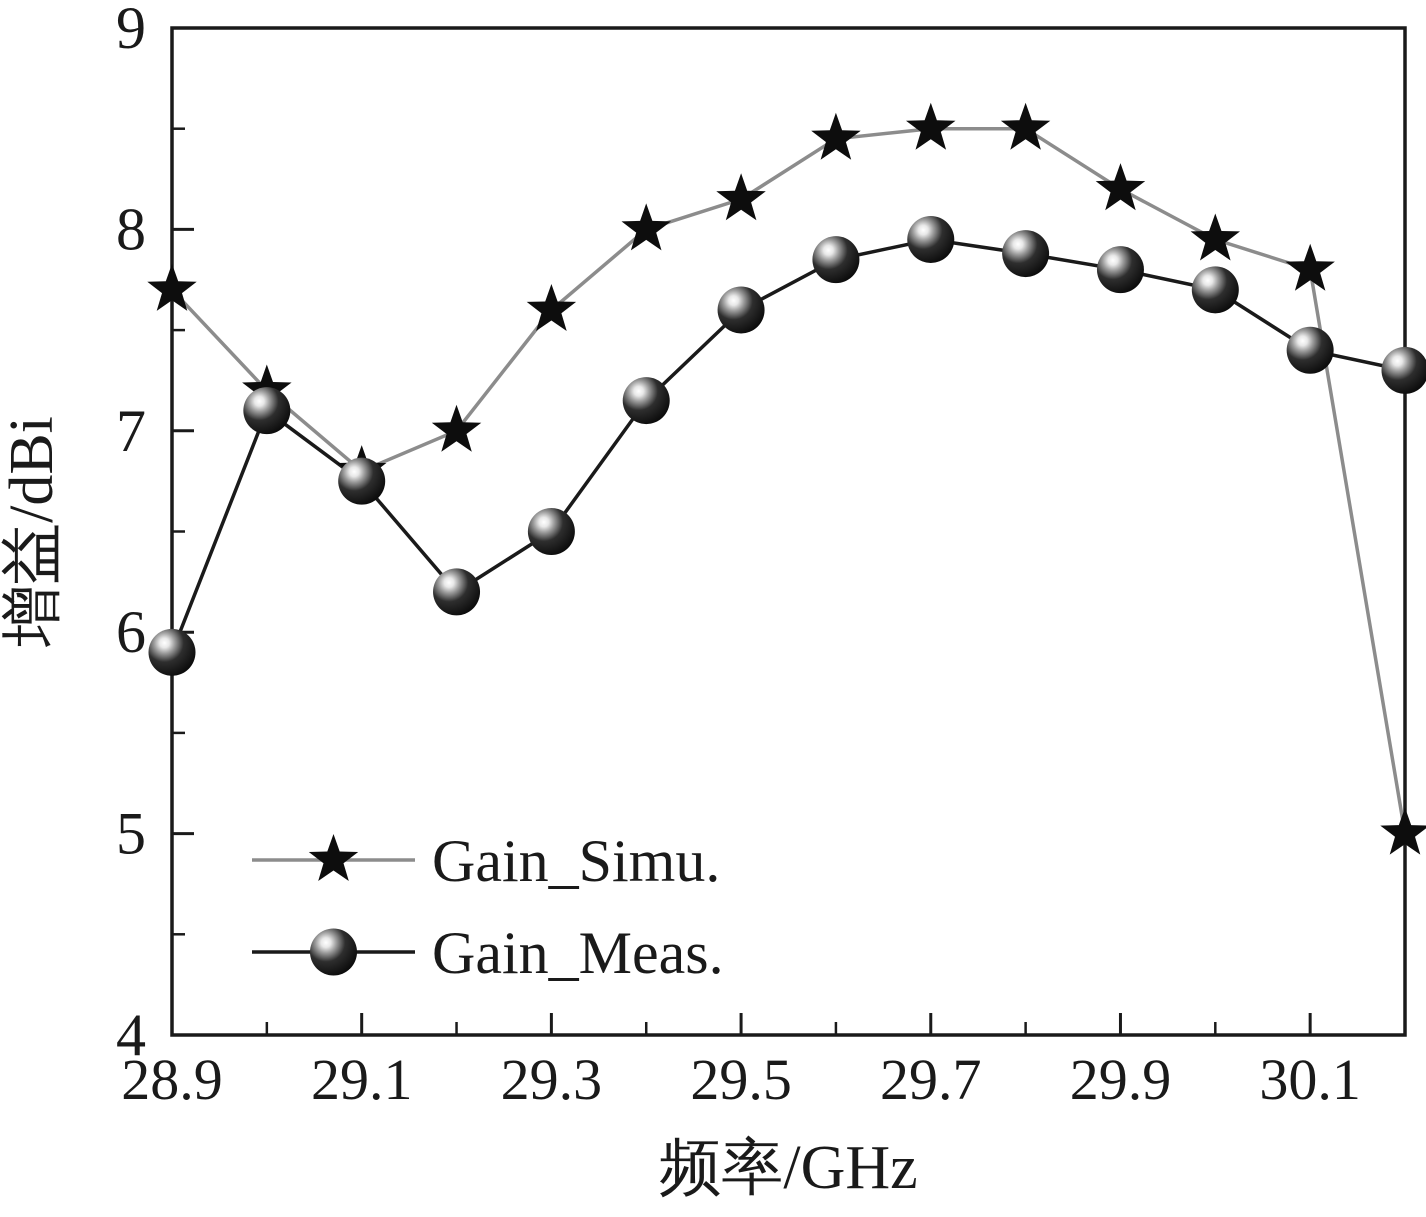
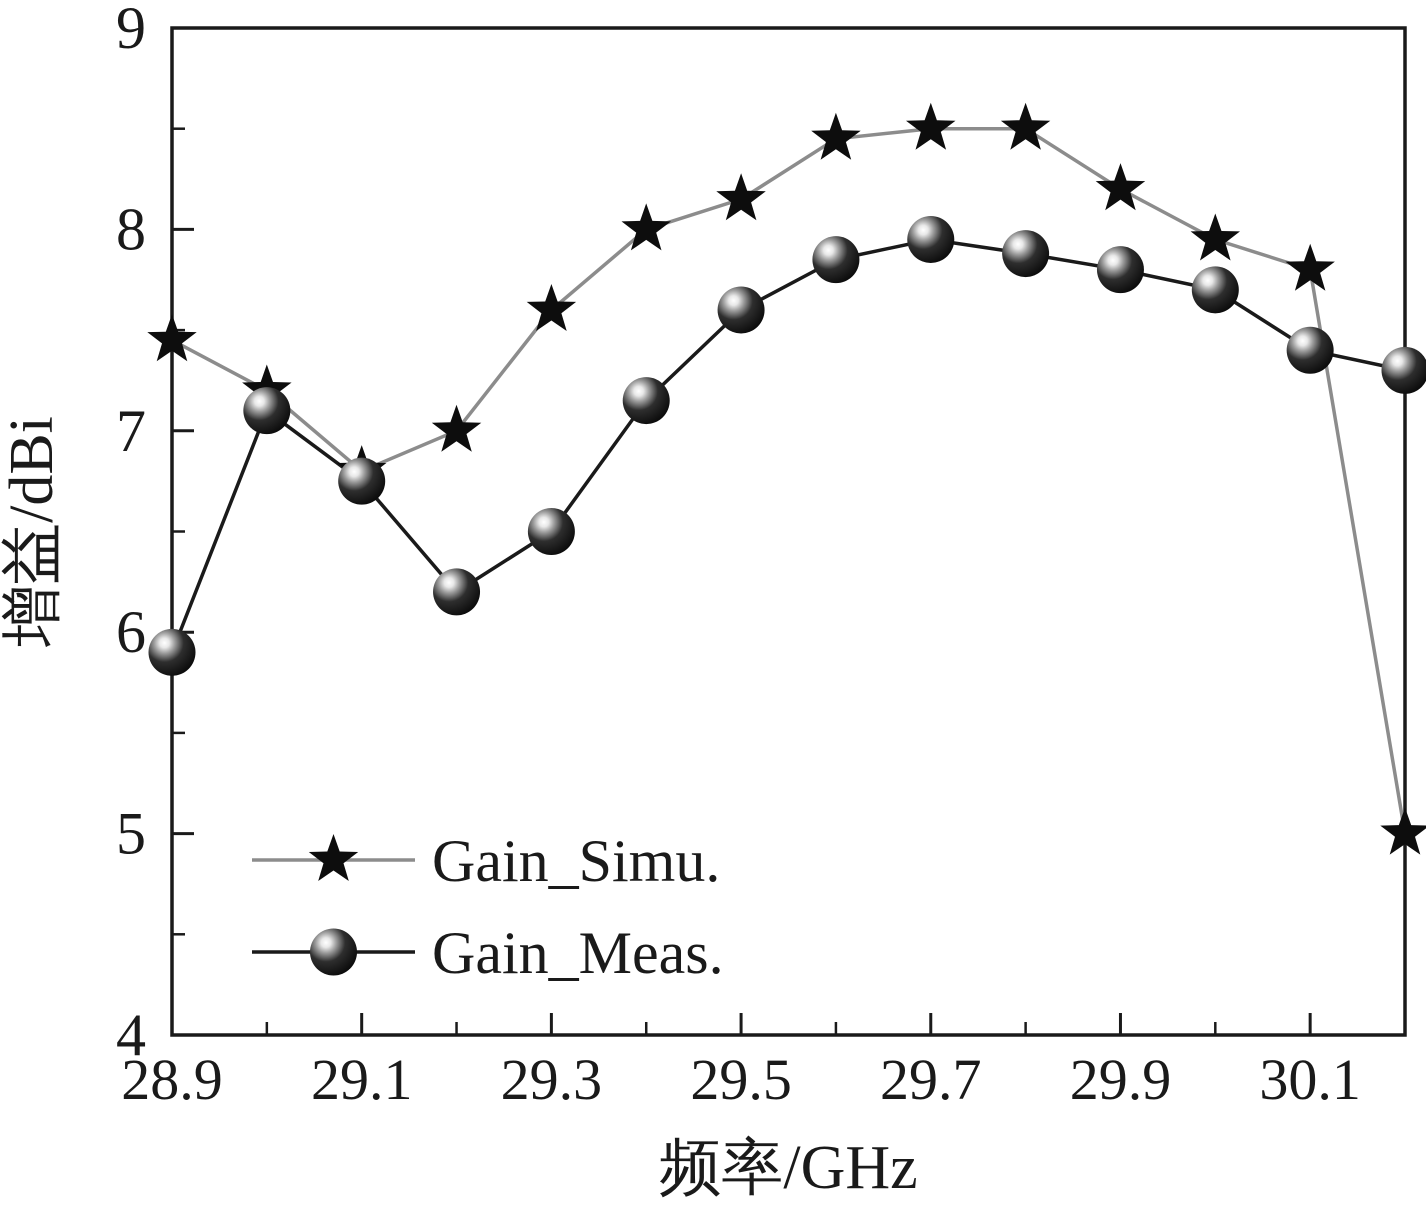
Gain_Simu./28.9: 7.70 -> 7.45
